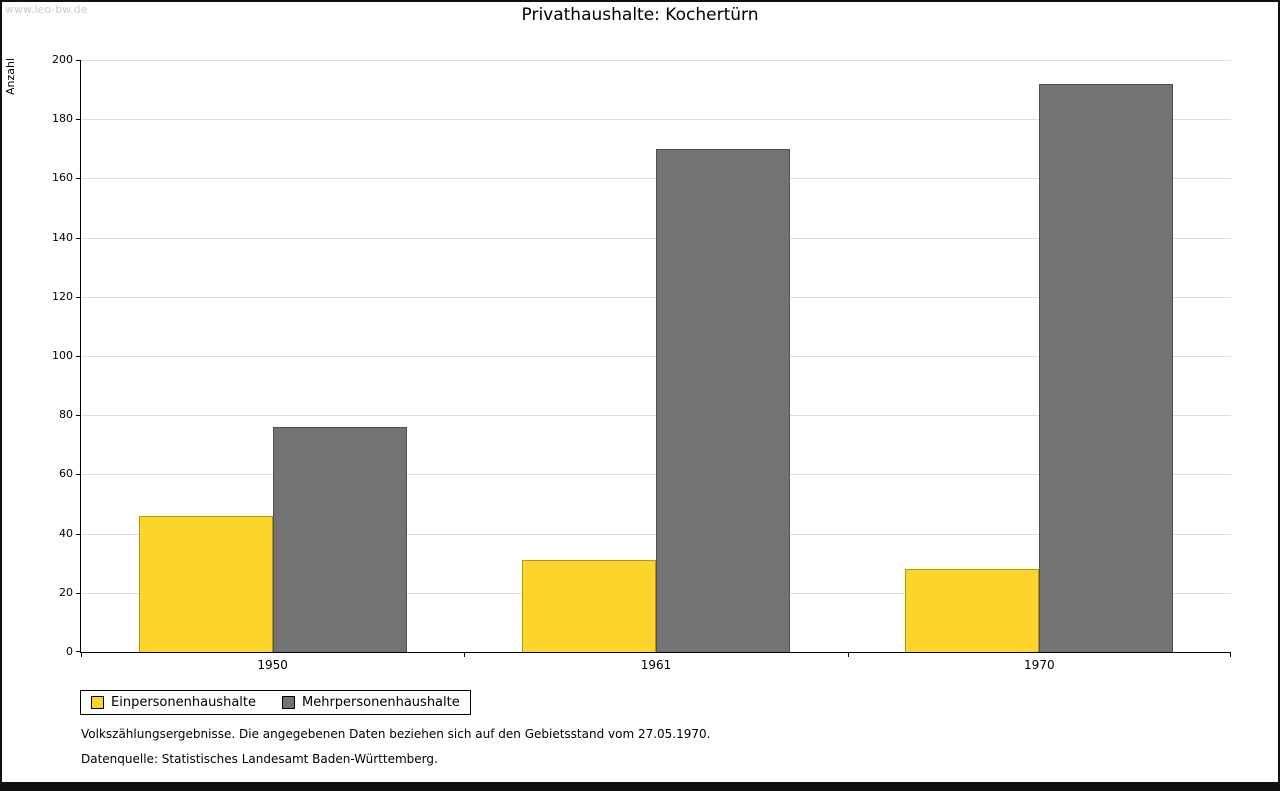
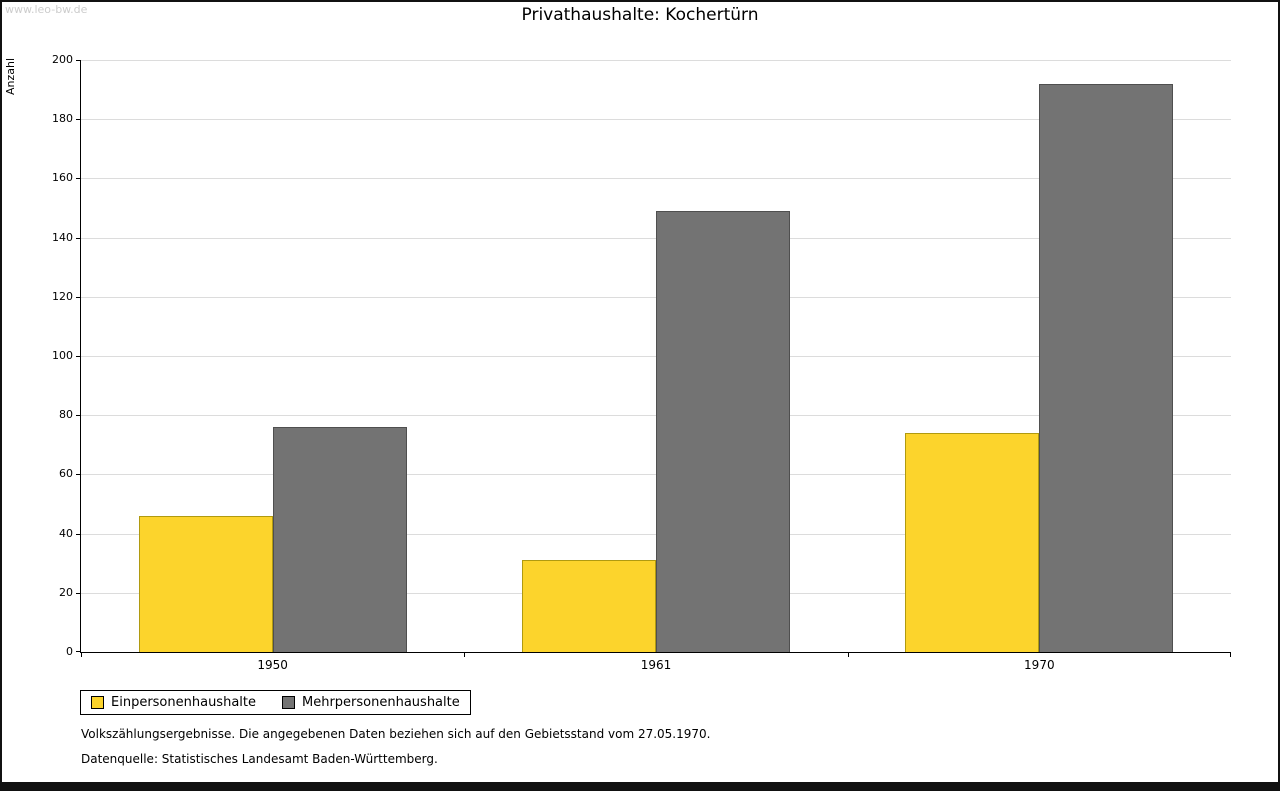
Mehrpersonenhaushalte/1961: 170 -> 149
Einpersonenhaushalte/1970: 28 -> 74
